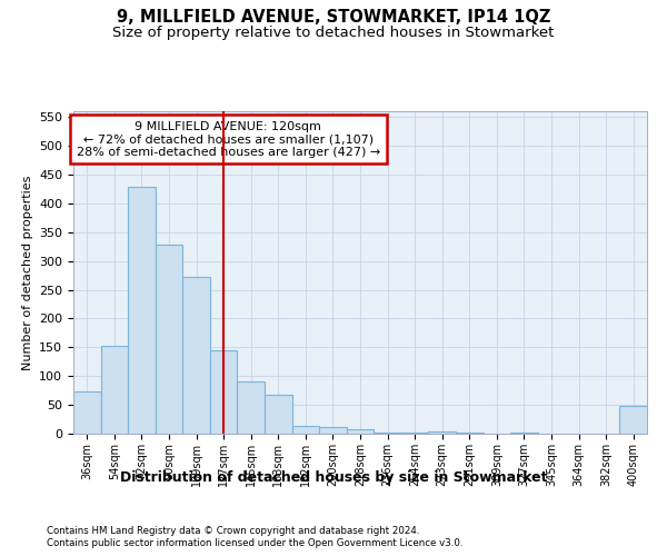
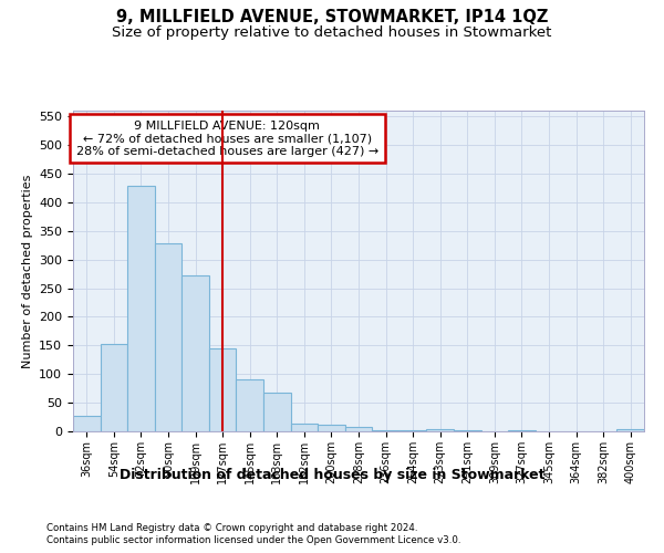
36sqm: 74 -> 27
400sqm: 48 -> 3
